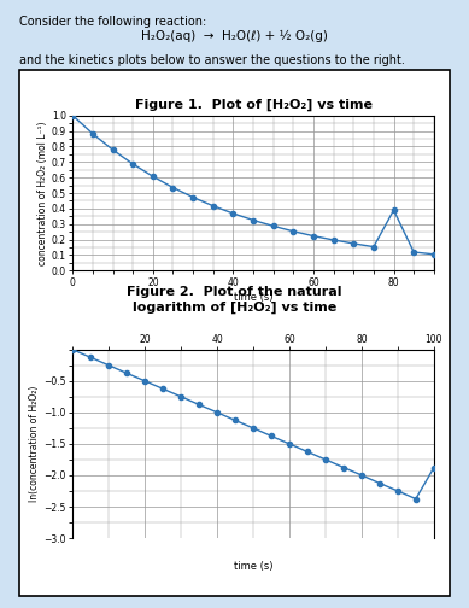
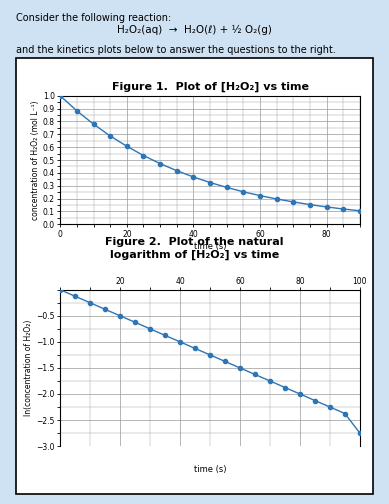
Figure 1. Plot of [H₂O₂] vs time/80: 0.39 -> 0.14
100: -1.88 -> -2.75
